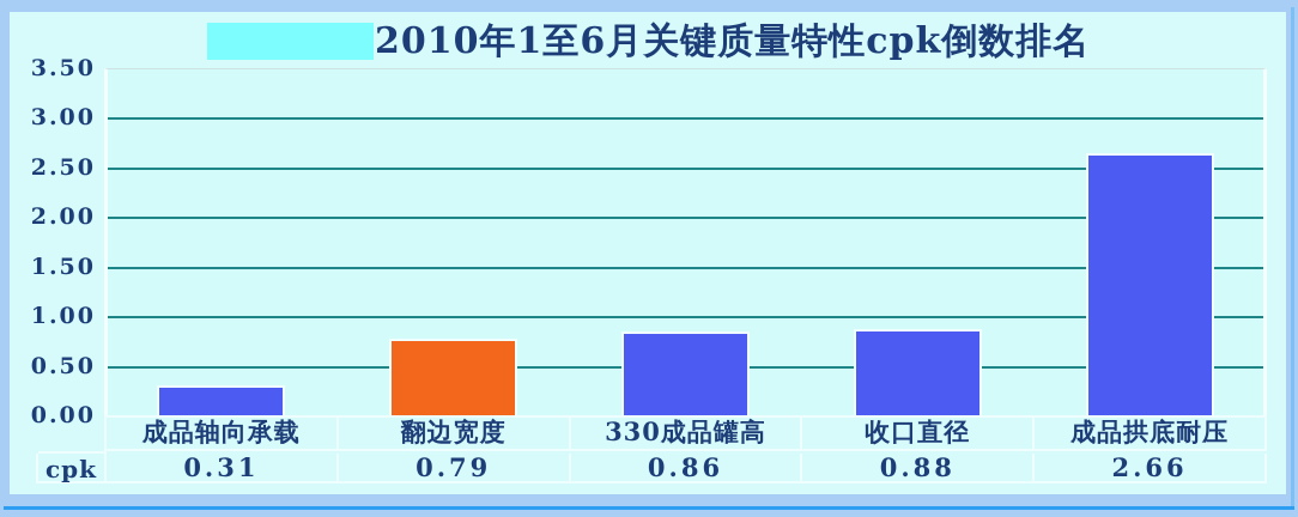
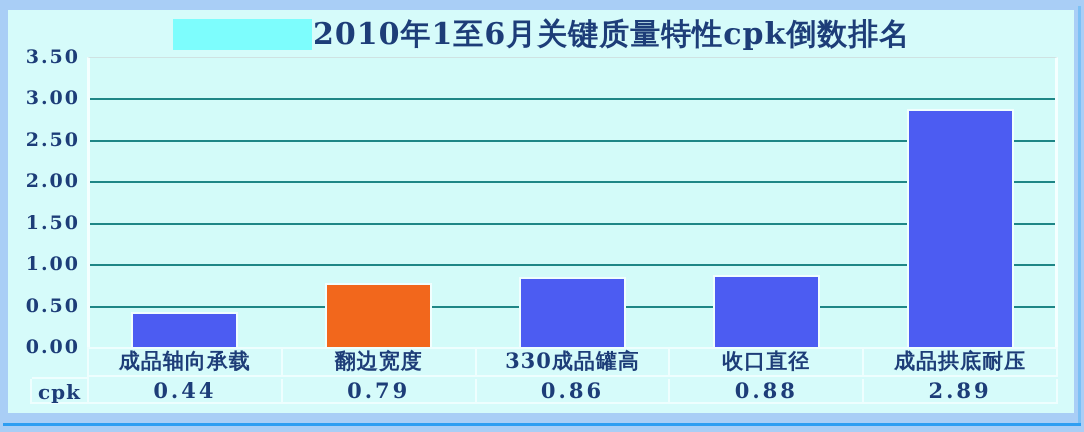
成品轴向承载: 0.31 -> 0.44
成品拱底耐压: 2.66 -> 2.89
